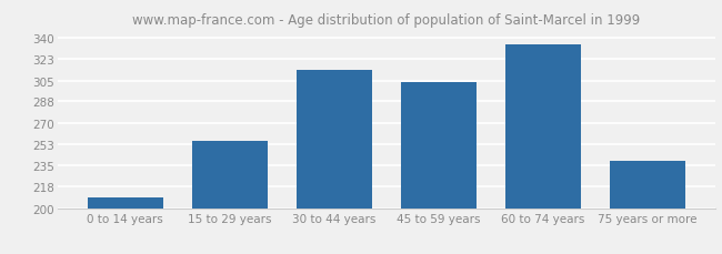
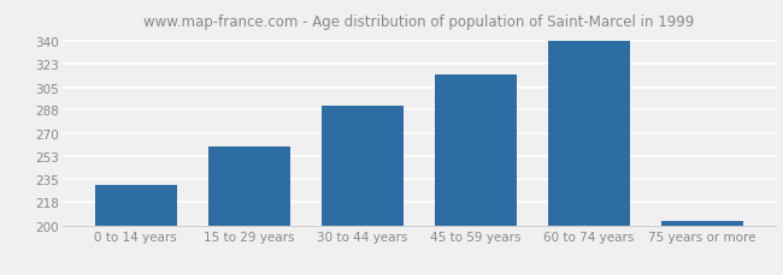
0 to 14 years: 209 -> 231
15 to 29 years: 255 -> 260
30 to 44 years: 314 -> 291
45 to 59 years: 304 -> 315
60 to 74 years: 335 -> 340
75 years or more: 239 -> 203
